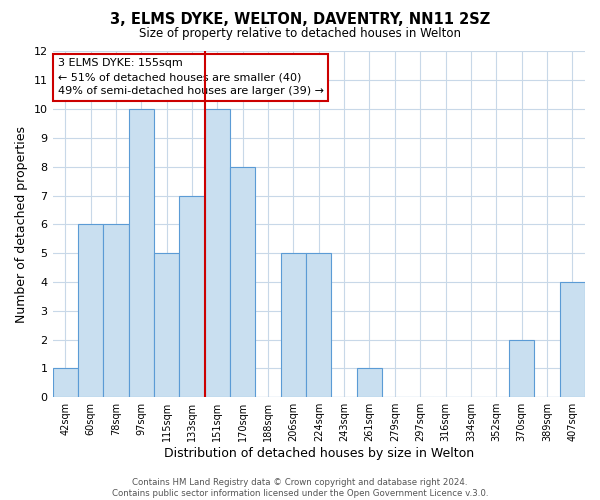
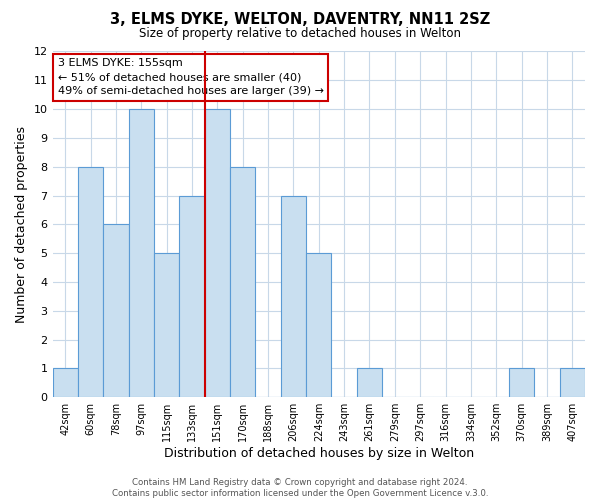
60sqm: 6 -> 8
206sqm: 5 -> 7
370sqm: 2 -> 1
407sqm: 4 -> 1
